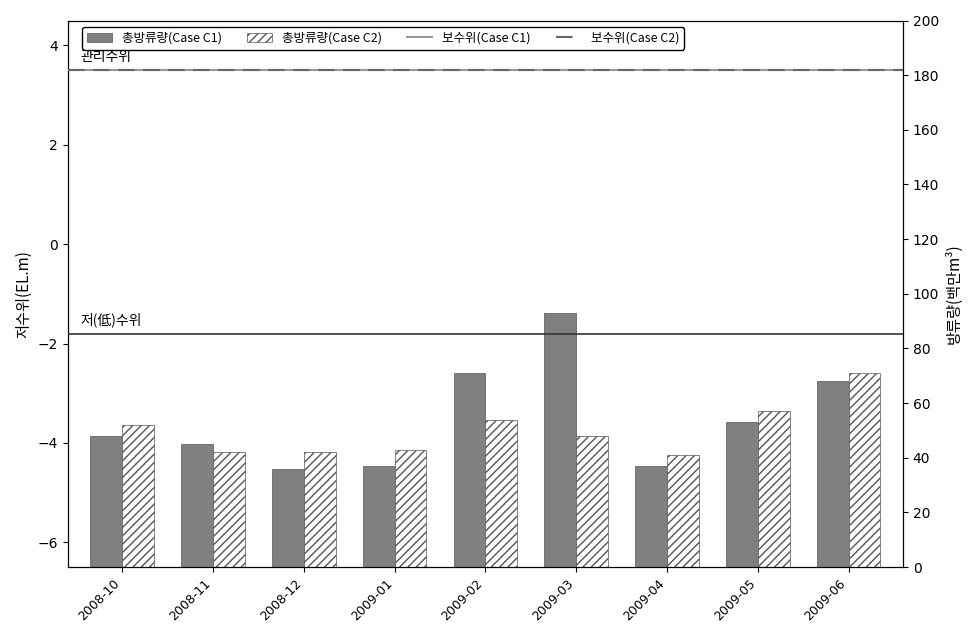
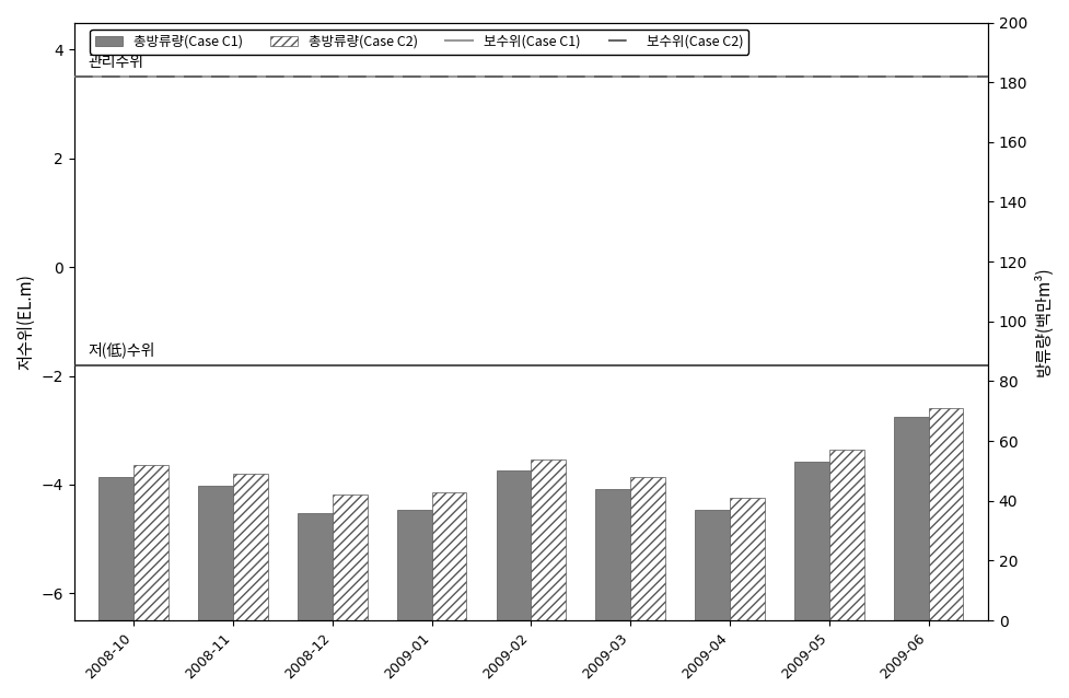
총방류량(Case C2)/2008-11: 42 -> 49
총방류량(Case C1)/2009-02: 71 -> 50
총방류량(Case C1)/2009-03: 93 -> 44
